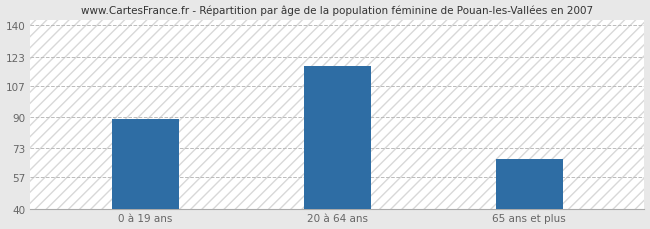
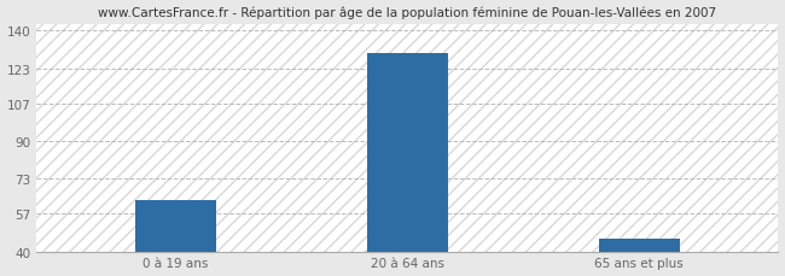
0 à 19 ans: 89 -> 63
20 à 64 ans: 118 -> 130
65 ans et plus: 67 -> 46
